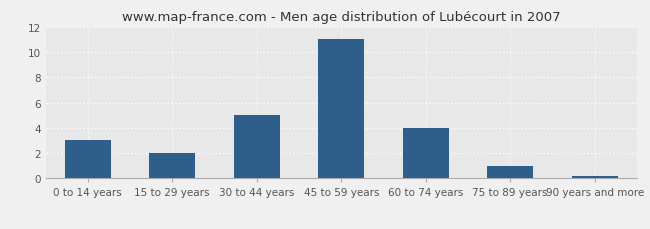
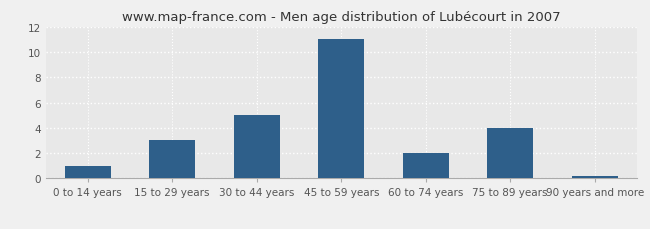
0 to 14 years: 3.0 -> 1.0
15 to 29 years: 2.0 -> 3.0
60 to 74 years: 4.0 -> 2.0
75 to 89 years: 1.0 -> 4.0
